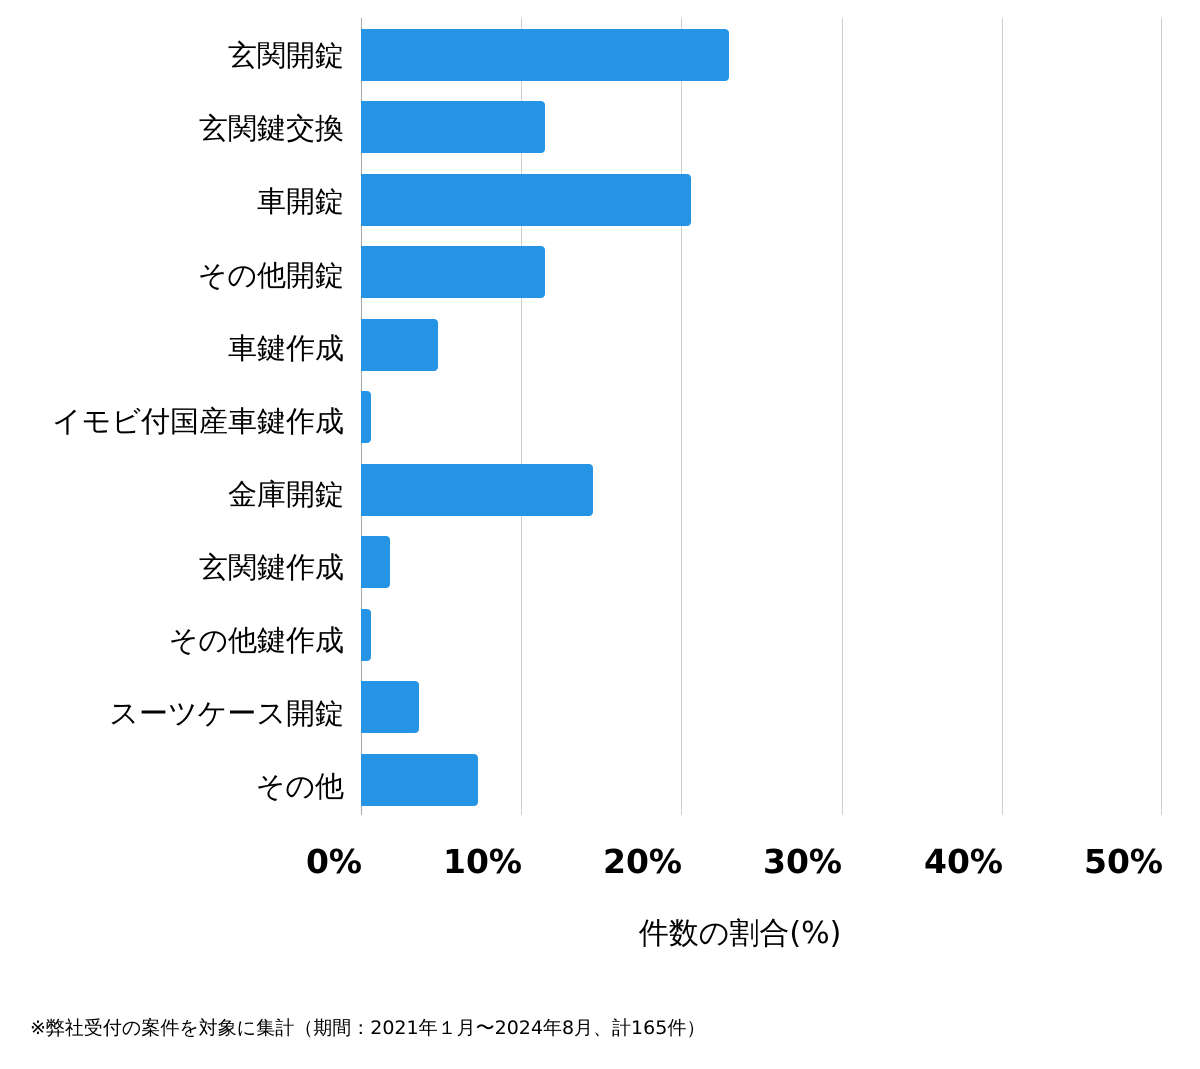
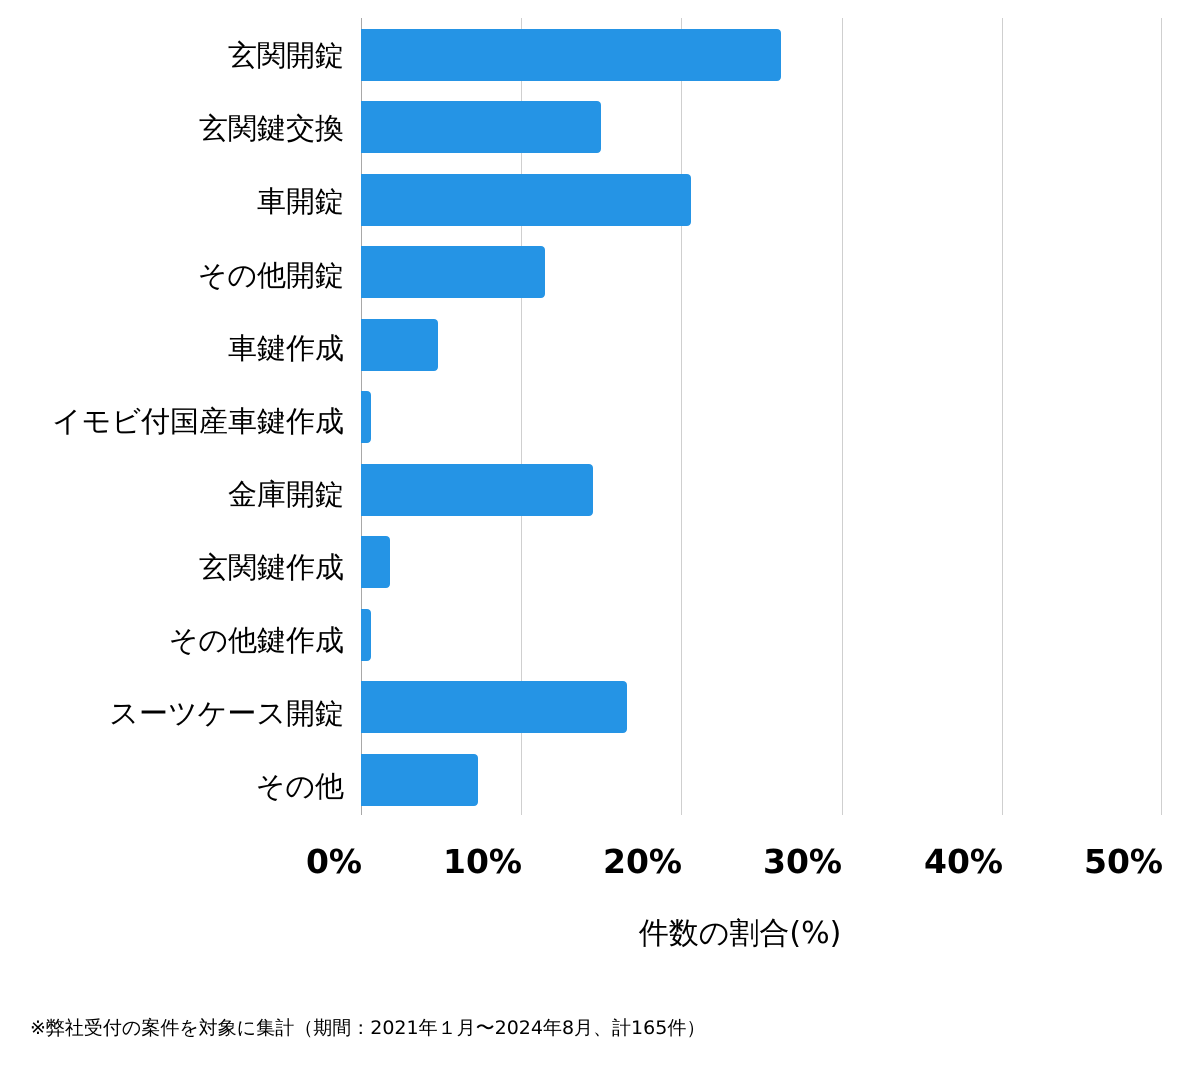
玄関開錠: 23.0% -> 26.2%
玄関鍵交換: 11.5% -> 15.0%
スーツケース開錠: 3.6% -> 16.6%
